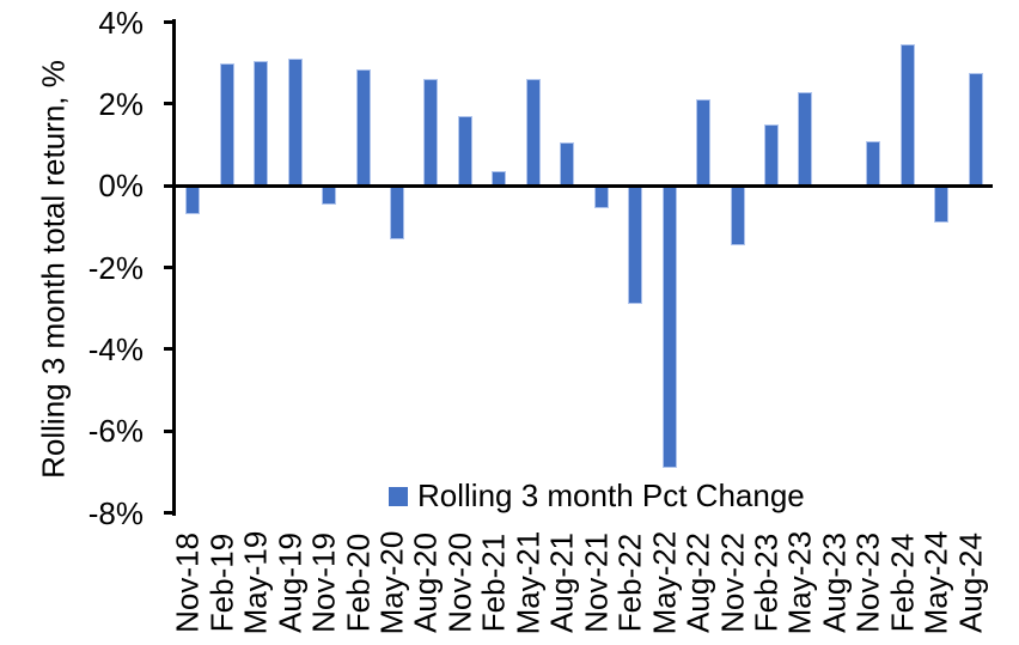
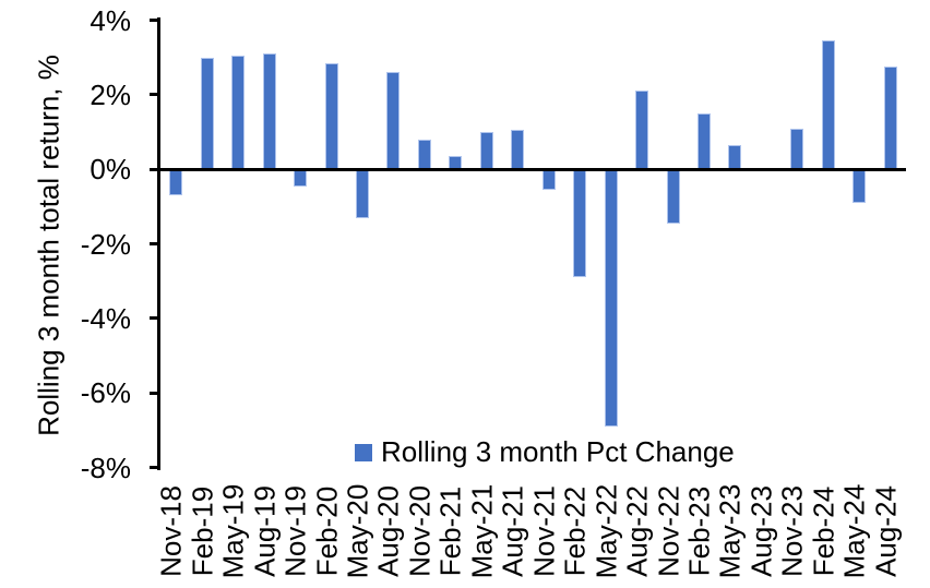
Nov-20: 1.7% -> 0.8%
May-21: 2.6% -> 1.0%
May-23: 2.3% -> 0.7%
